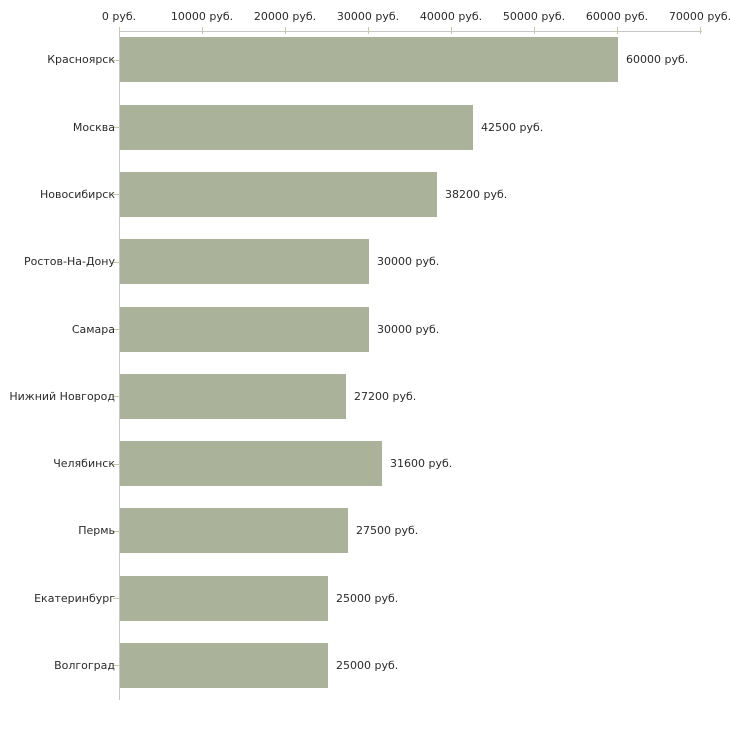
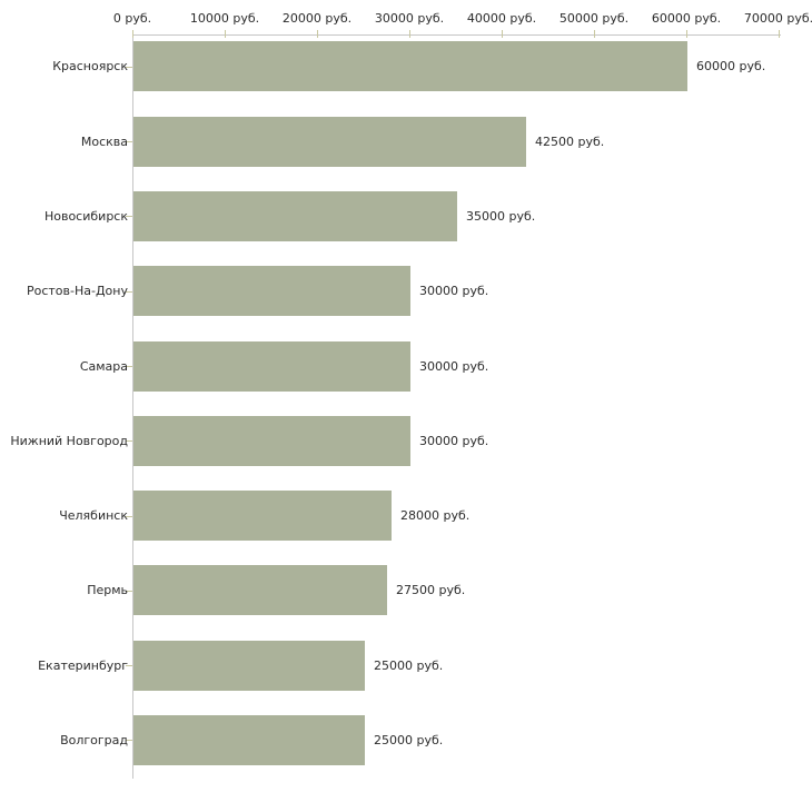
Новосибирск: 38200 -> 35000
Нижний Новгород: 27200 -> 30000
Челябинск: 31600 -> 28000
